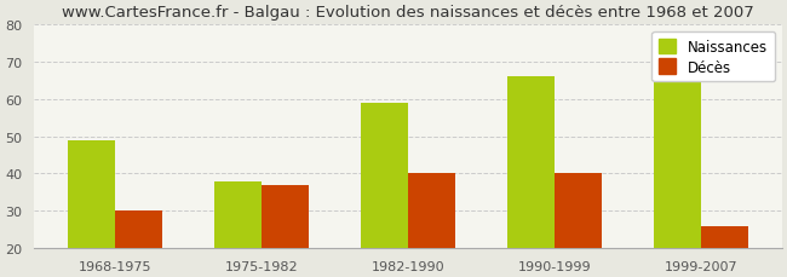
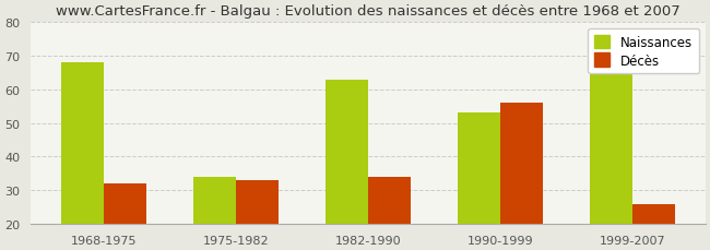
Naissances/1968-1975: 49 -> 68
Décès/1968-1975: 30 -> 32
Naissances/1975-1982: 38 -> 34
Décès/1975-1982: 37 -> 33
Naissances/1982-1990: 59 -> 63
Décès/1982-1990: 40 -> 34
Naissances/1990-1999: 66 -> 53
Décès/1990-1999: 40 -> 56
